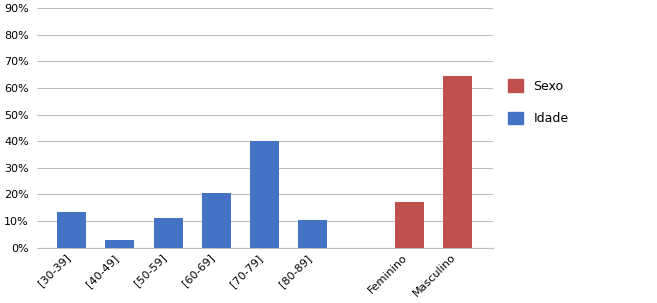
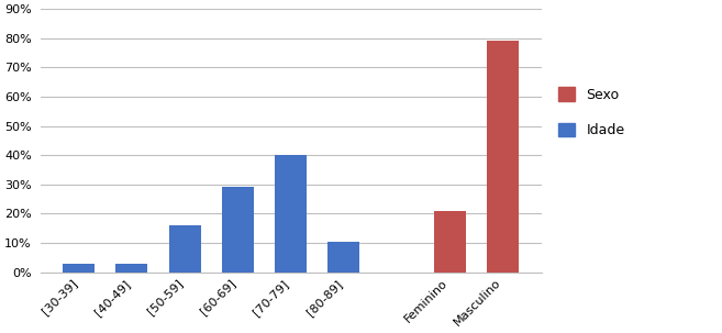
[30-39]: 13.5% -> 3.0%
[50-59]: 11.0% -> 16.0%
[60-69]: 20.5% -> 29.0%
Feminino: 17.0% -> 21.0%
Masculino: 64.5% -> 79.0%
